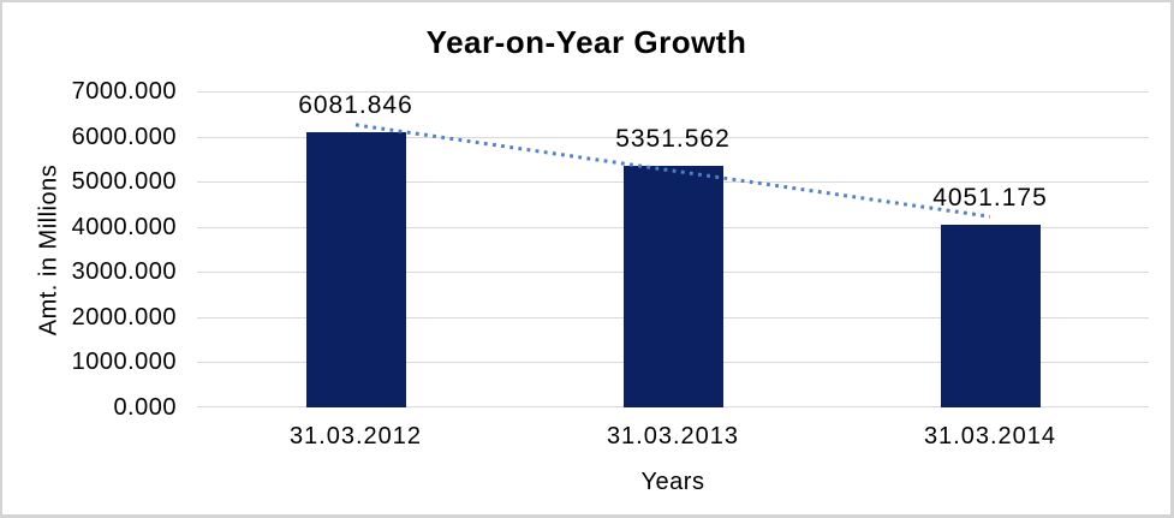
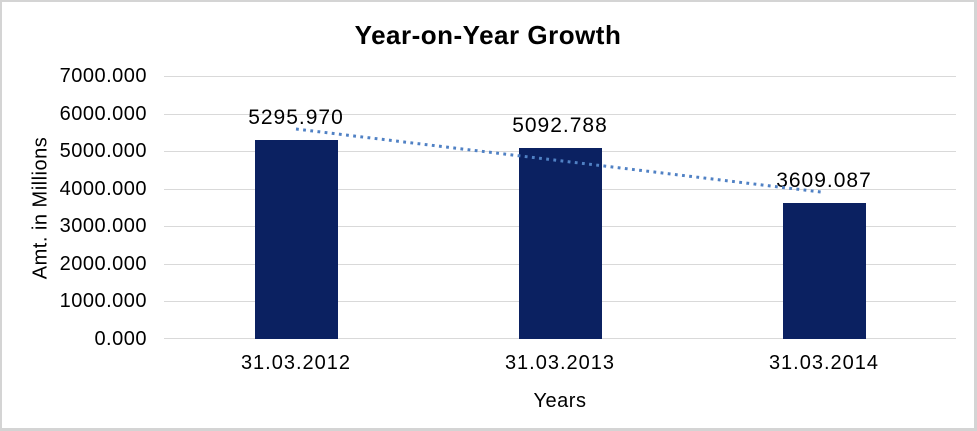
31.03.2012: 6081.846 -> 5295.970
31.03.2013: 5351.562 -> 5092.788
31.03.2014: 4051.175 -> 3609.087
